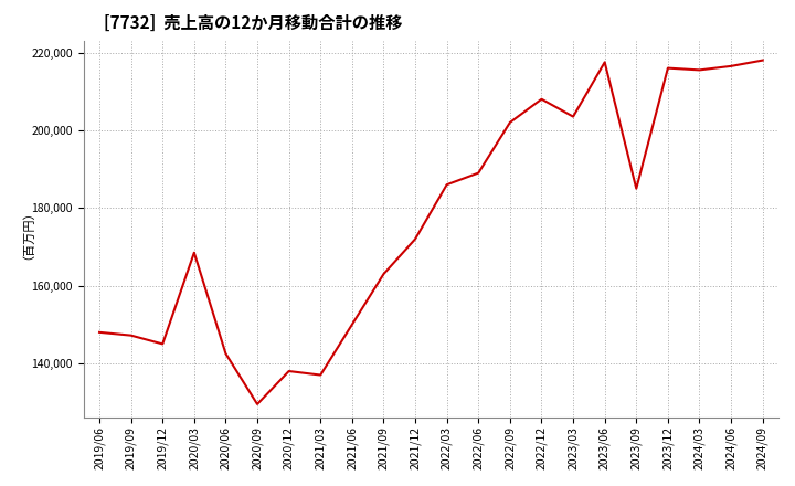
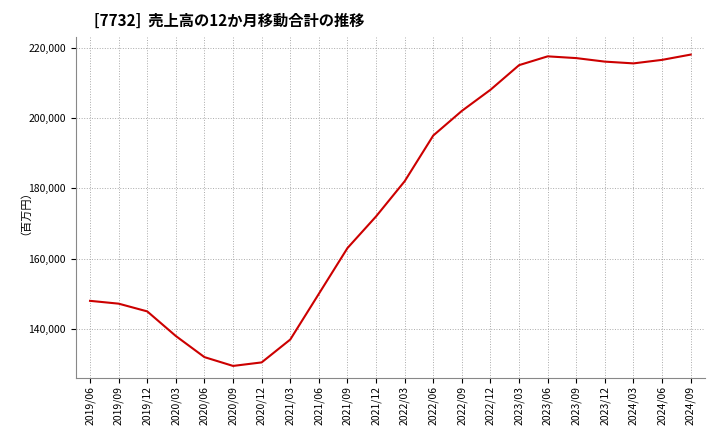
2020/03: 168,500 -> 138,000
2020/06: 142,500 -> 132,000
2020/12: 138,000 -> 130,500
2022/03: 186,000 -> 182,000
2022/06: 189,000 -> 195,000
2023/03: 203,500 -> 215,000
2023/09: 185,000 -> 217,000
